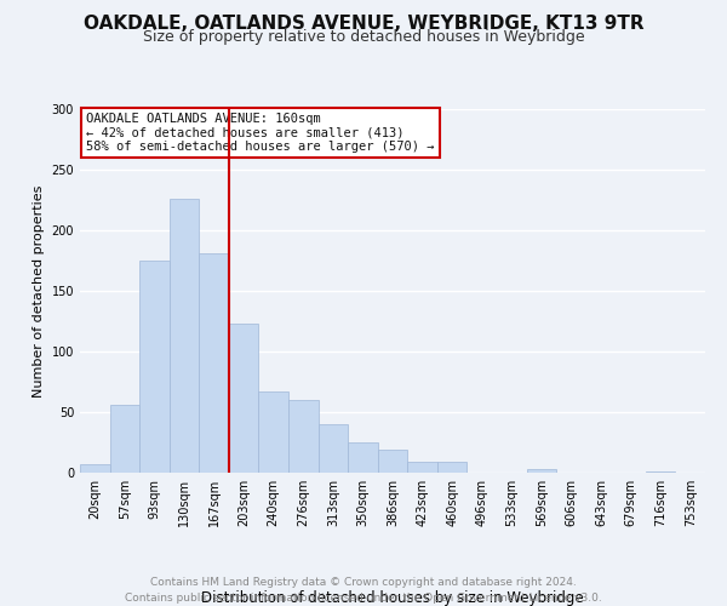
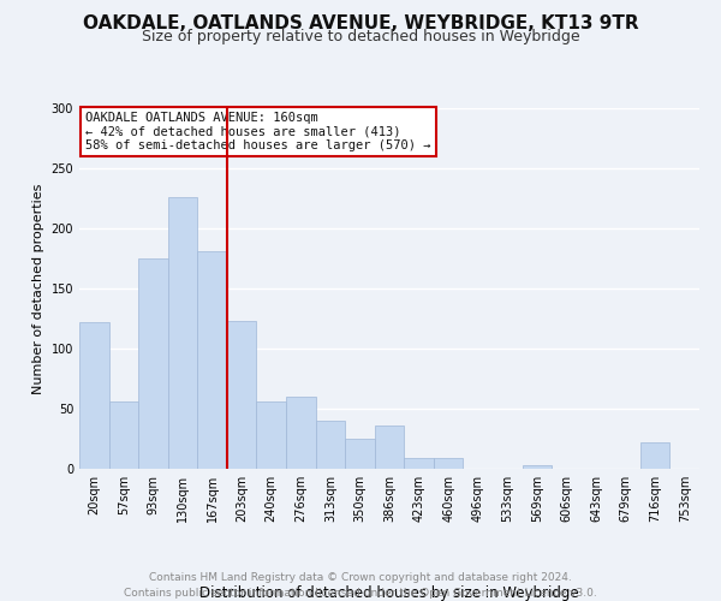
20sqm: 7 -> 122
240sqm: 67 -> 56
386sqm: 19 -> 36
716sqm: 1 -> 22
